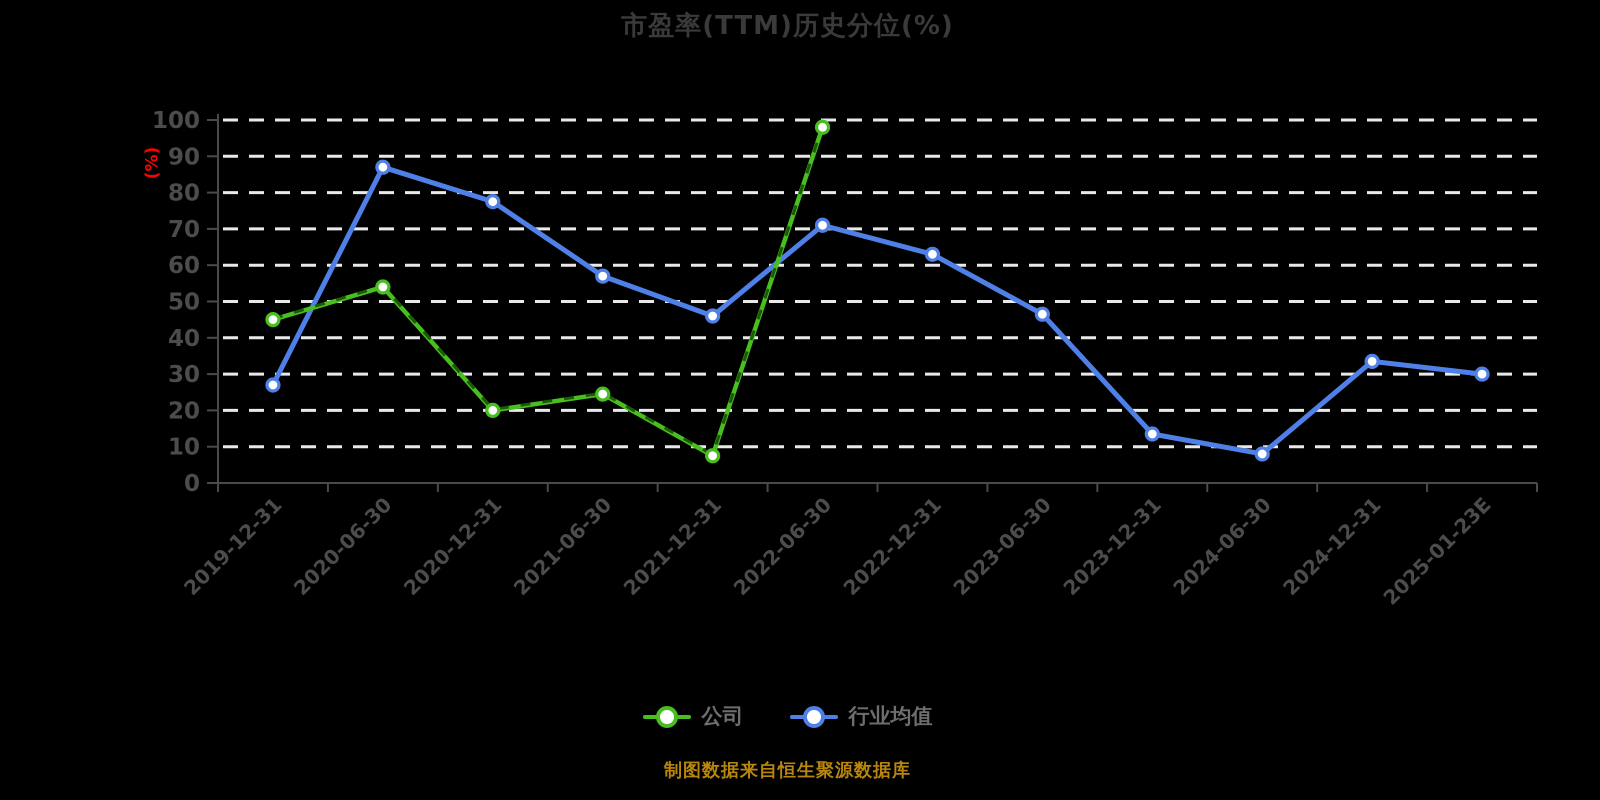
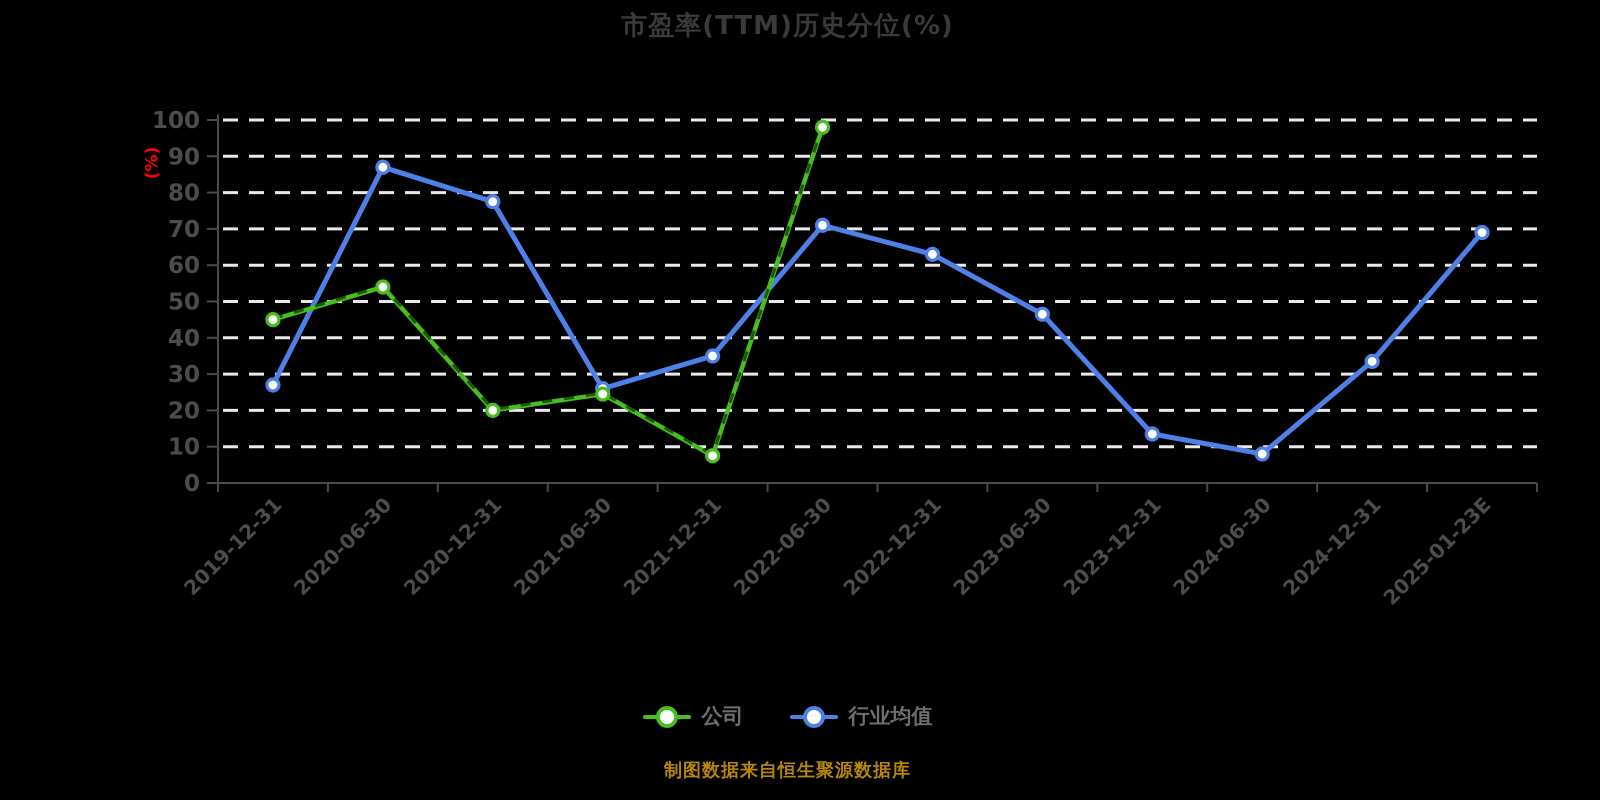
行业均值/2021-06-30: 57 -> 26
行业均值/2021-12-31: 46 -> 35
行业均值/2025-01-23E: 30 -> 69
